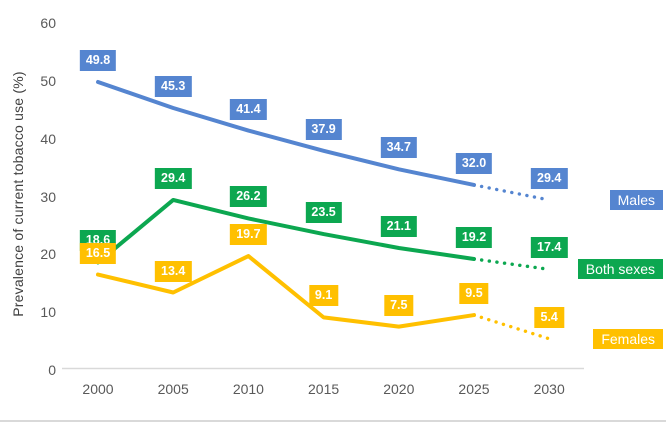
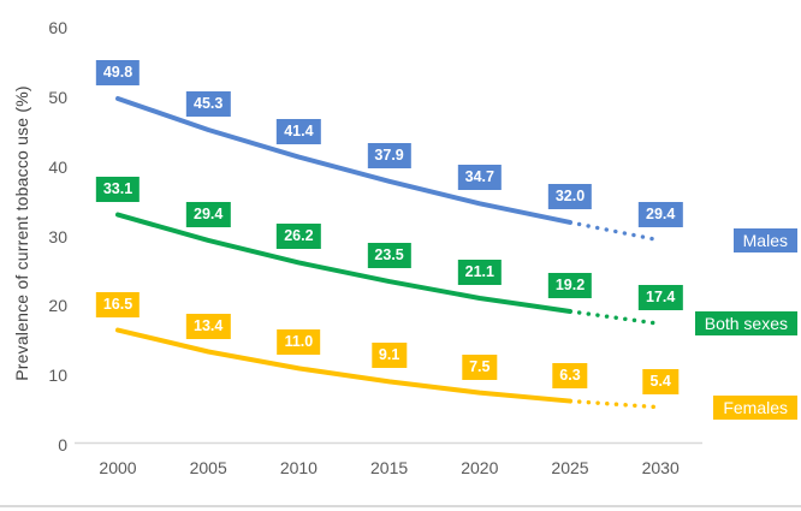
Both sexes/2000: 18.6 -> 33.1
Females/2010: 19.7 -> 11.0
Females/2025: 9.5 -> 6.3
